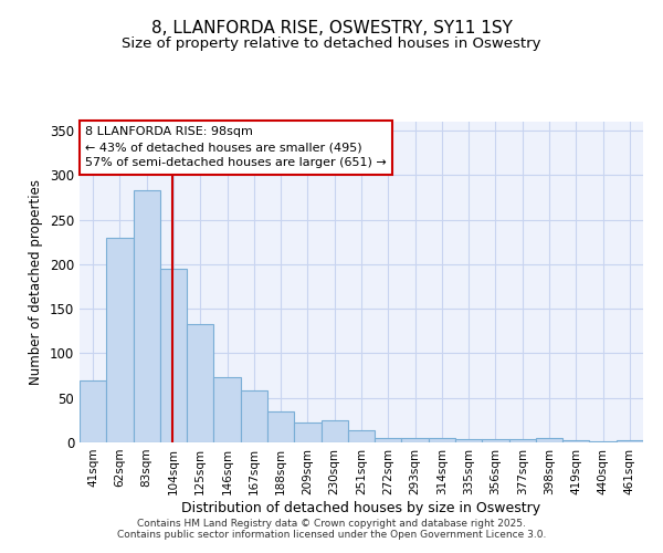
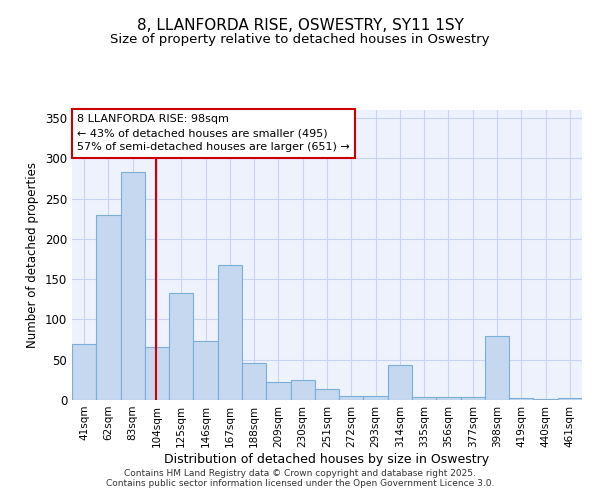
104sqm: 195 -> 66
167sqm: 58 -> 168
188sqm: 35 -> 46
314sqm: 5 -> 44
398sqm: 5 -> 80
